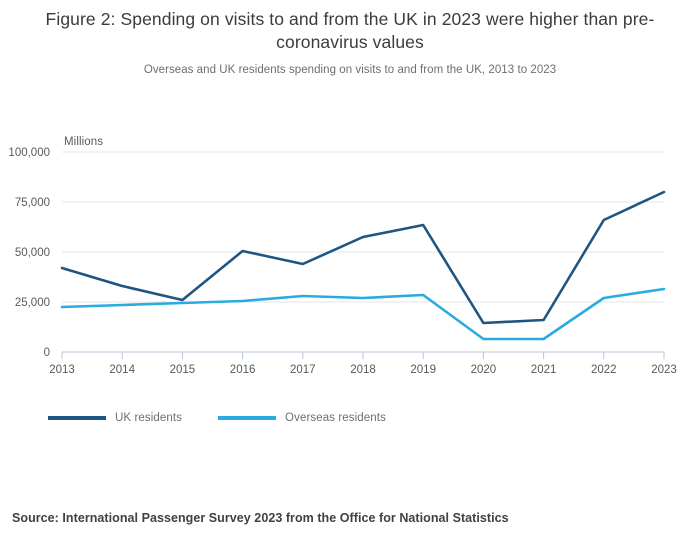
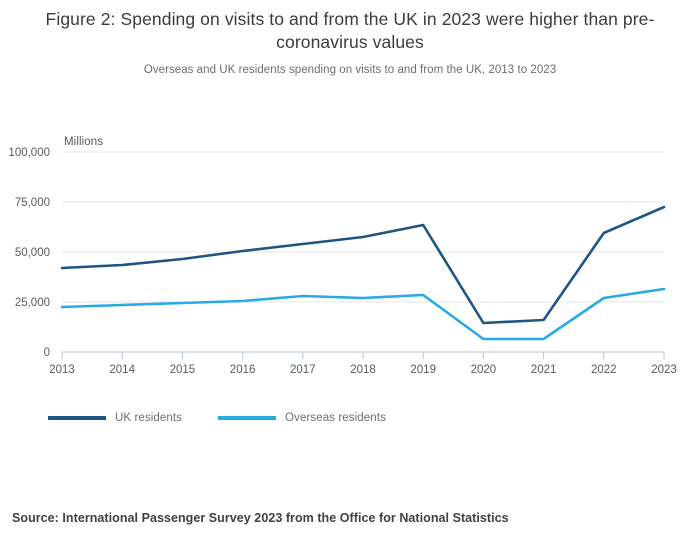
UK residents/2014: 33000 -> 44000
UK residents/2015: 26000 -> 46000
UK residents/2017: 44000 -> 54000
UK residents/2022: 66000 -> 60000
UK residents/2023: 80000 -> 72000
